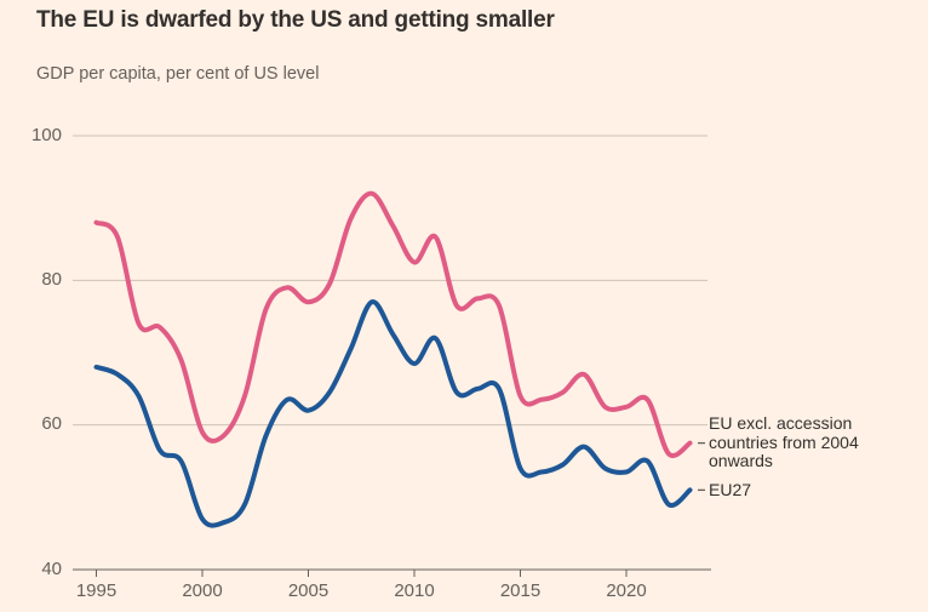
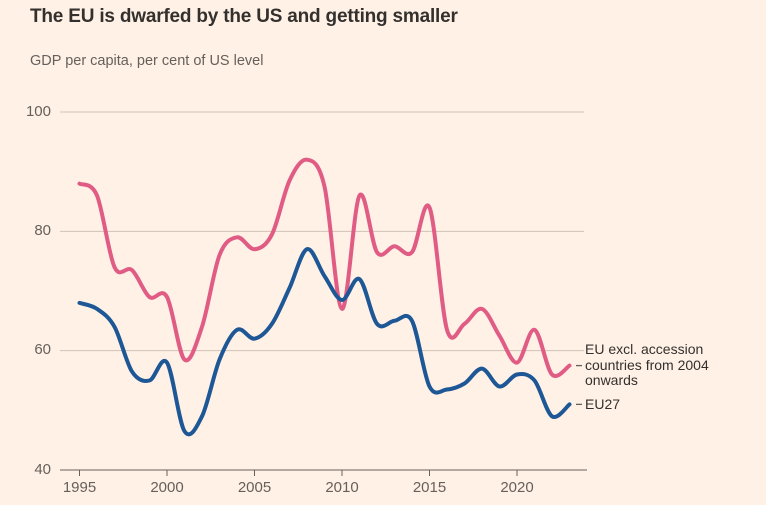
EU excl. accession countries from 2004 onwards/2000: 59 -> 69
EU27/2000: 47 -> 58
EU excl. accession countries from 2004 onwards/2010: 82 -> 67
EU excl. accession countries from 2004 onwards/2015: 64 -> 84
EU excl. accession countries from 2004 onwards/2020: 62 -> 58
EU27/2020: 54 -> 56
